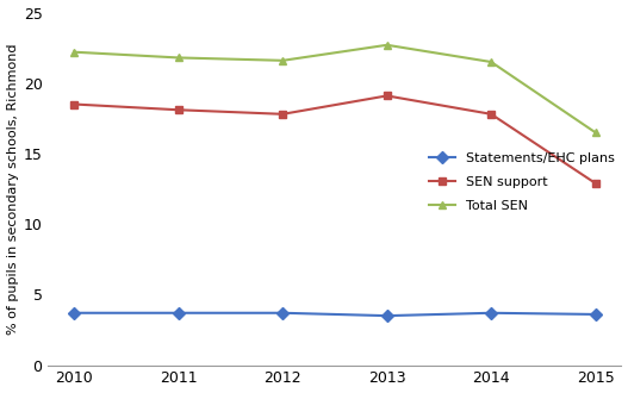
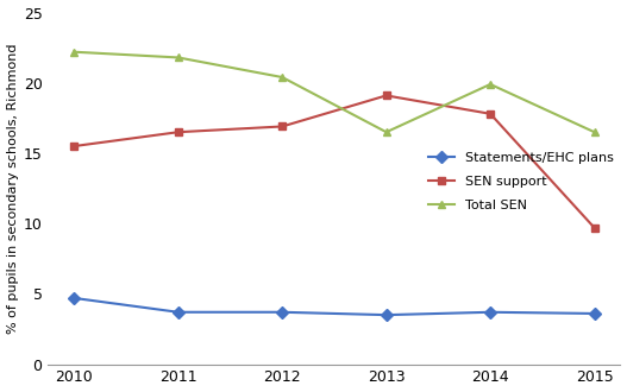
Statements/EHC plans/2010: 3.7 -> 4.7
SEN support/2010: 18.5 -> 15.5
SEN support/2011: 18.1 -> 16.5
SEN support/2012: 17.8 -> 16.9
Total SEN/2012: 21.6 -> 20.4
Total SEN/2013: 22.7 -> 16.5
Total SEN/2014: 21.5 -> 19.9
SEN support/2015: 12.9 -> 9.7
